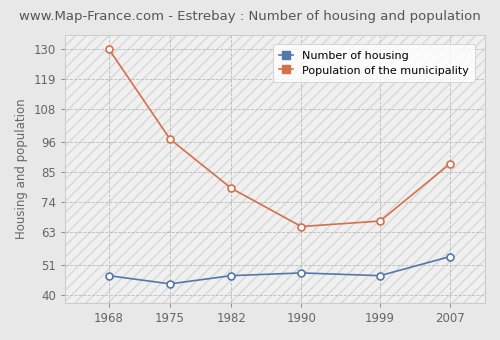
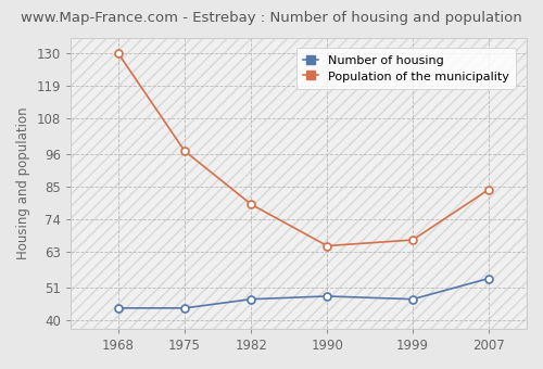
Number of housing/1968: 47 -> 44
Population of the municipality/2007: 88 -> 84
